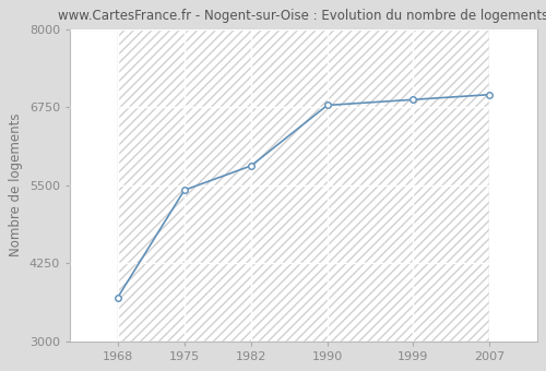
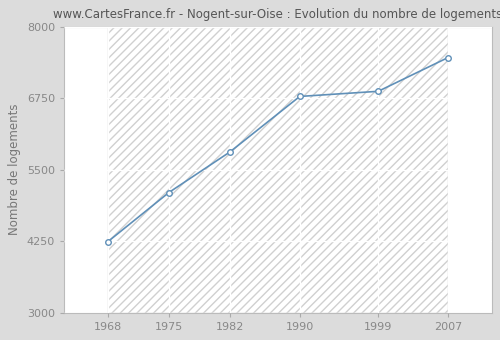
1968: 3700 -> 4240
1975: 5420 -> 5100
2007: 6950 -> 7460
